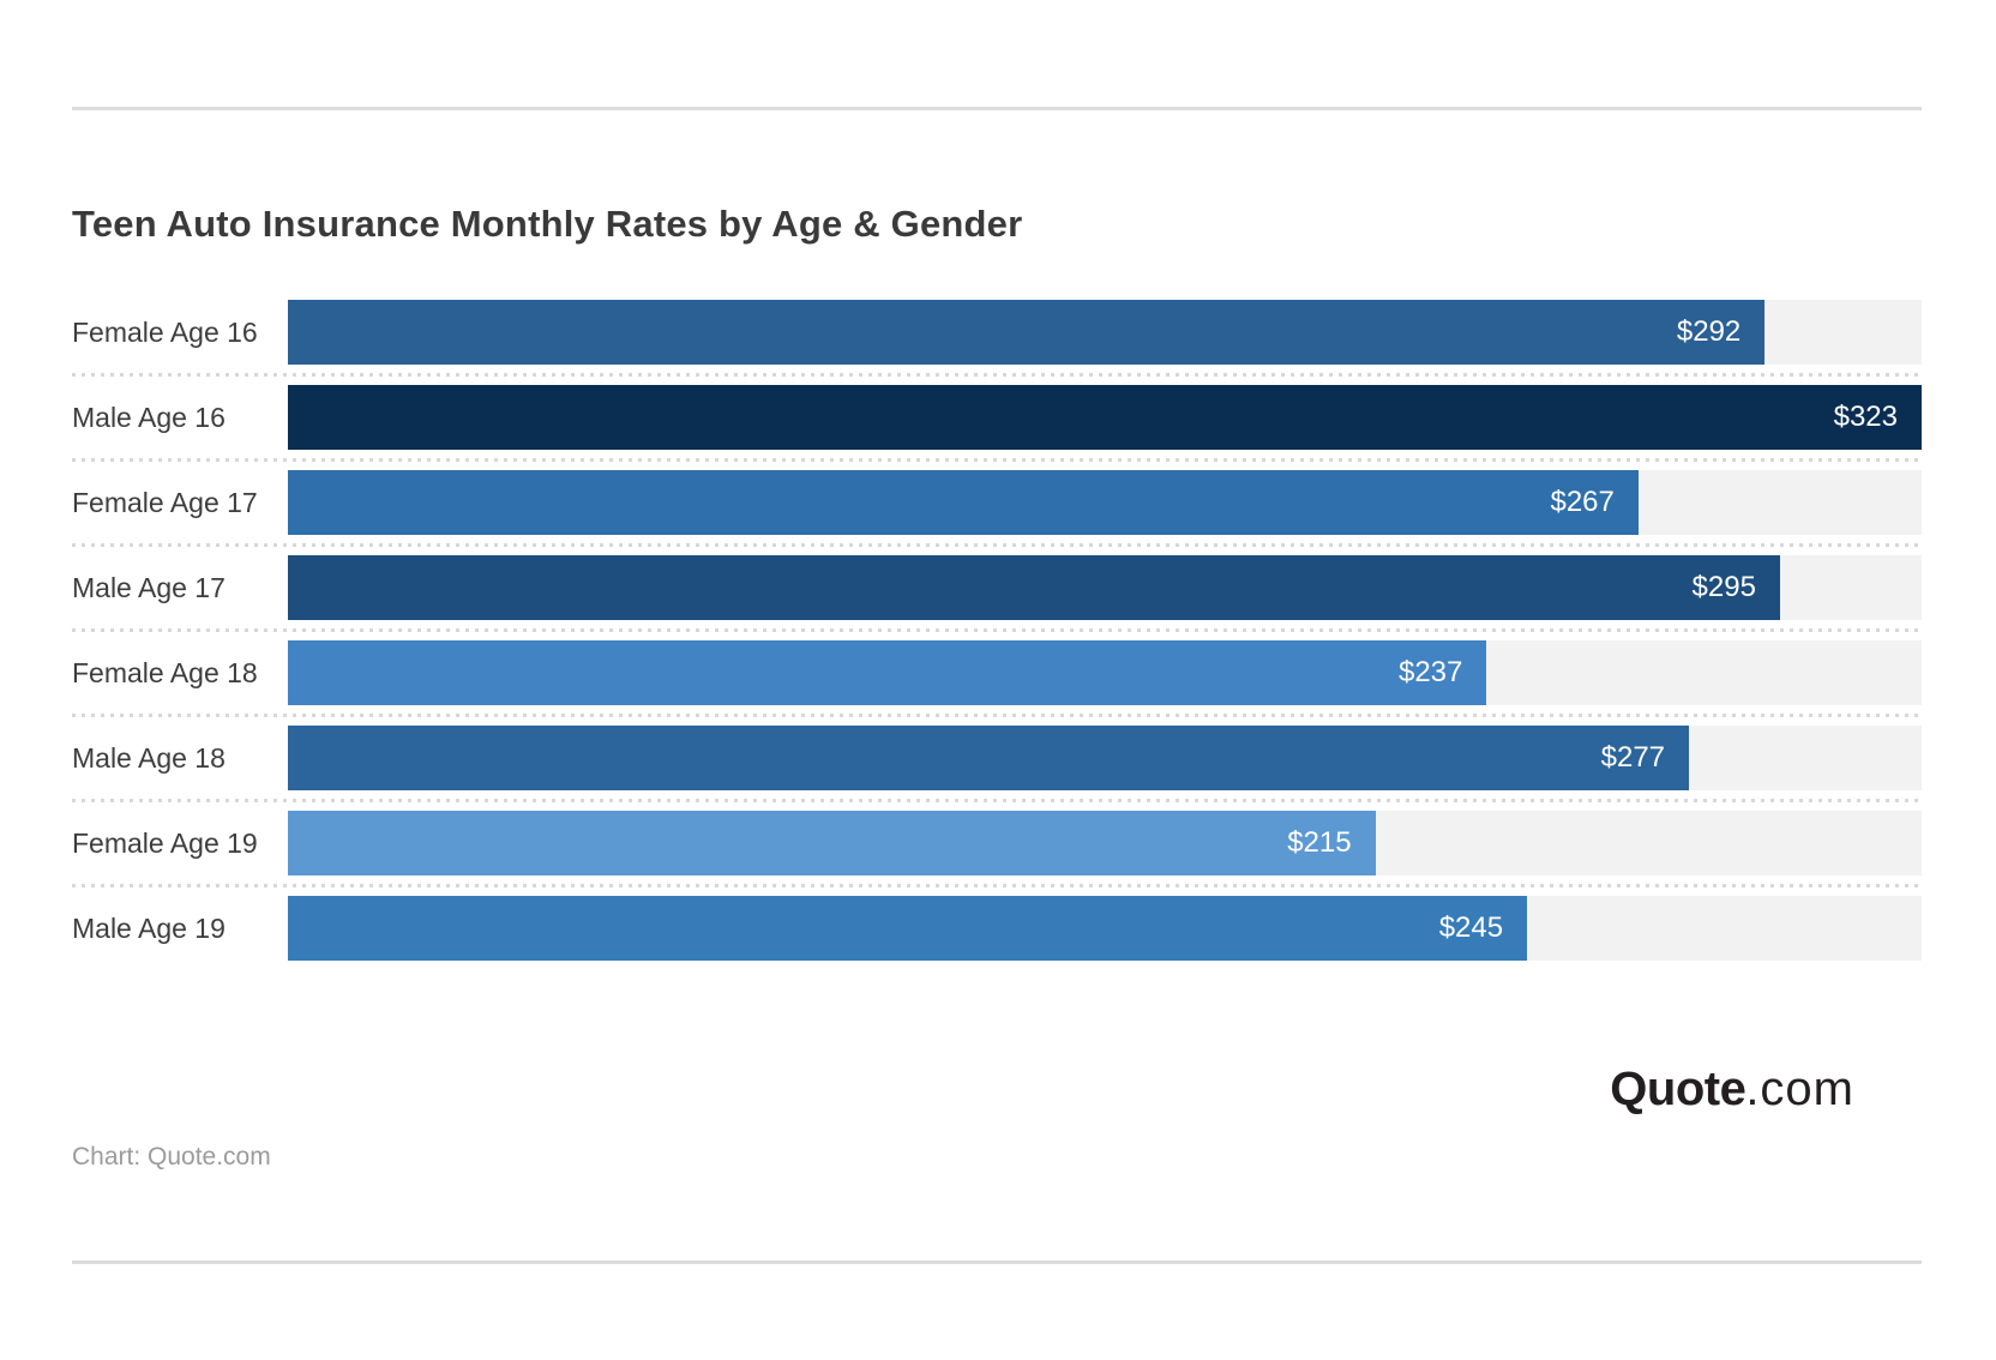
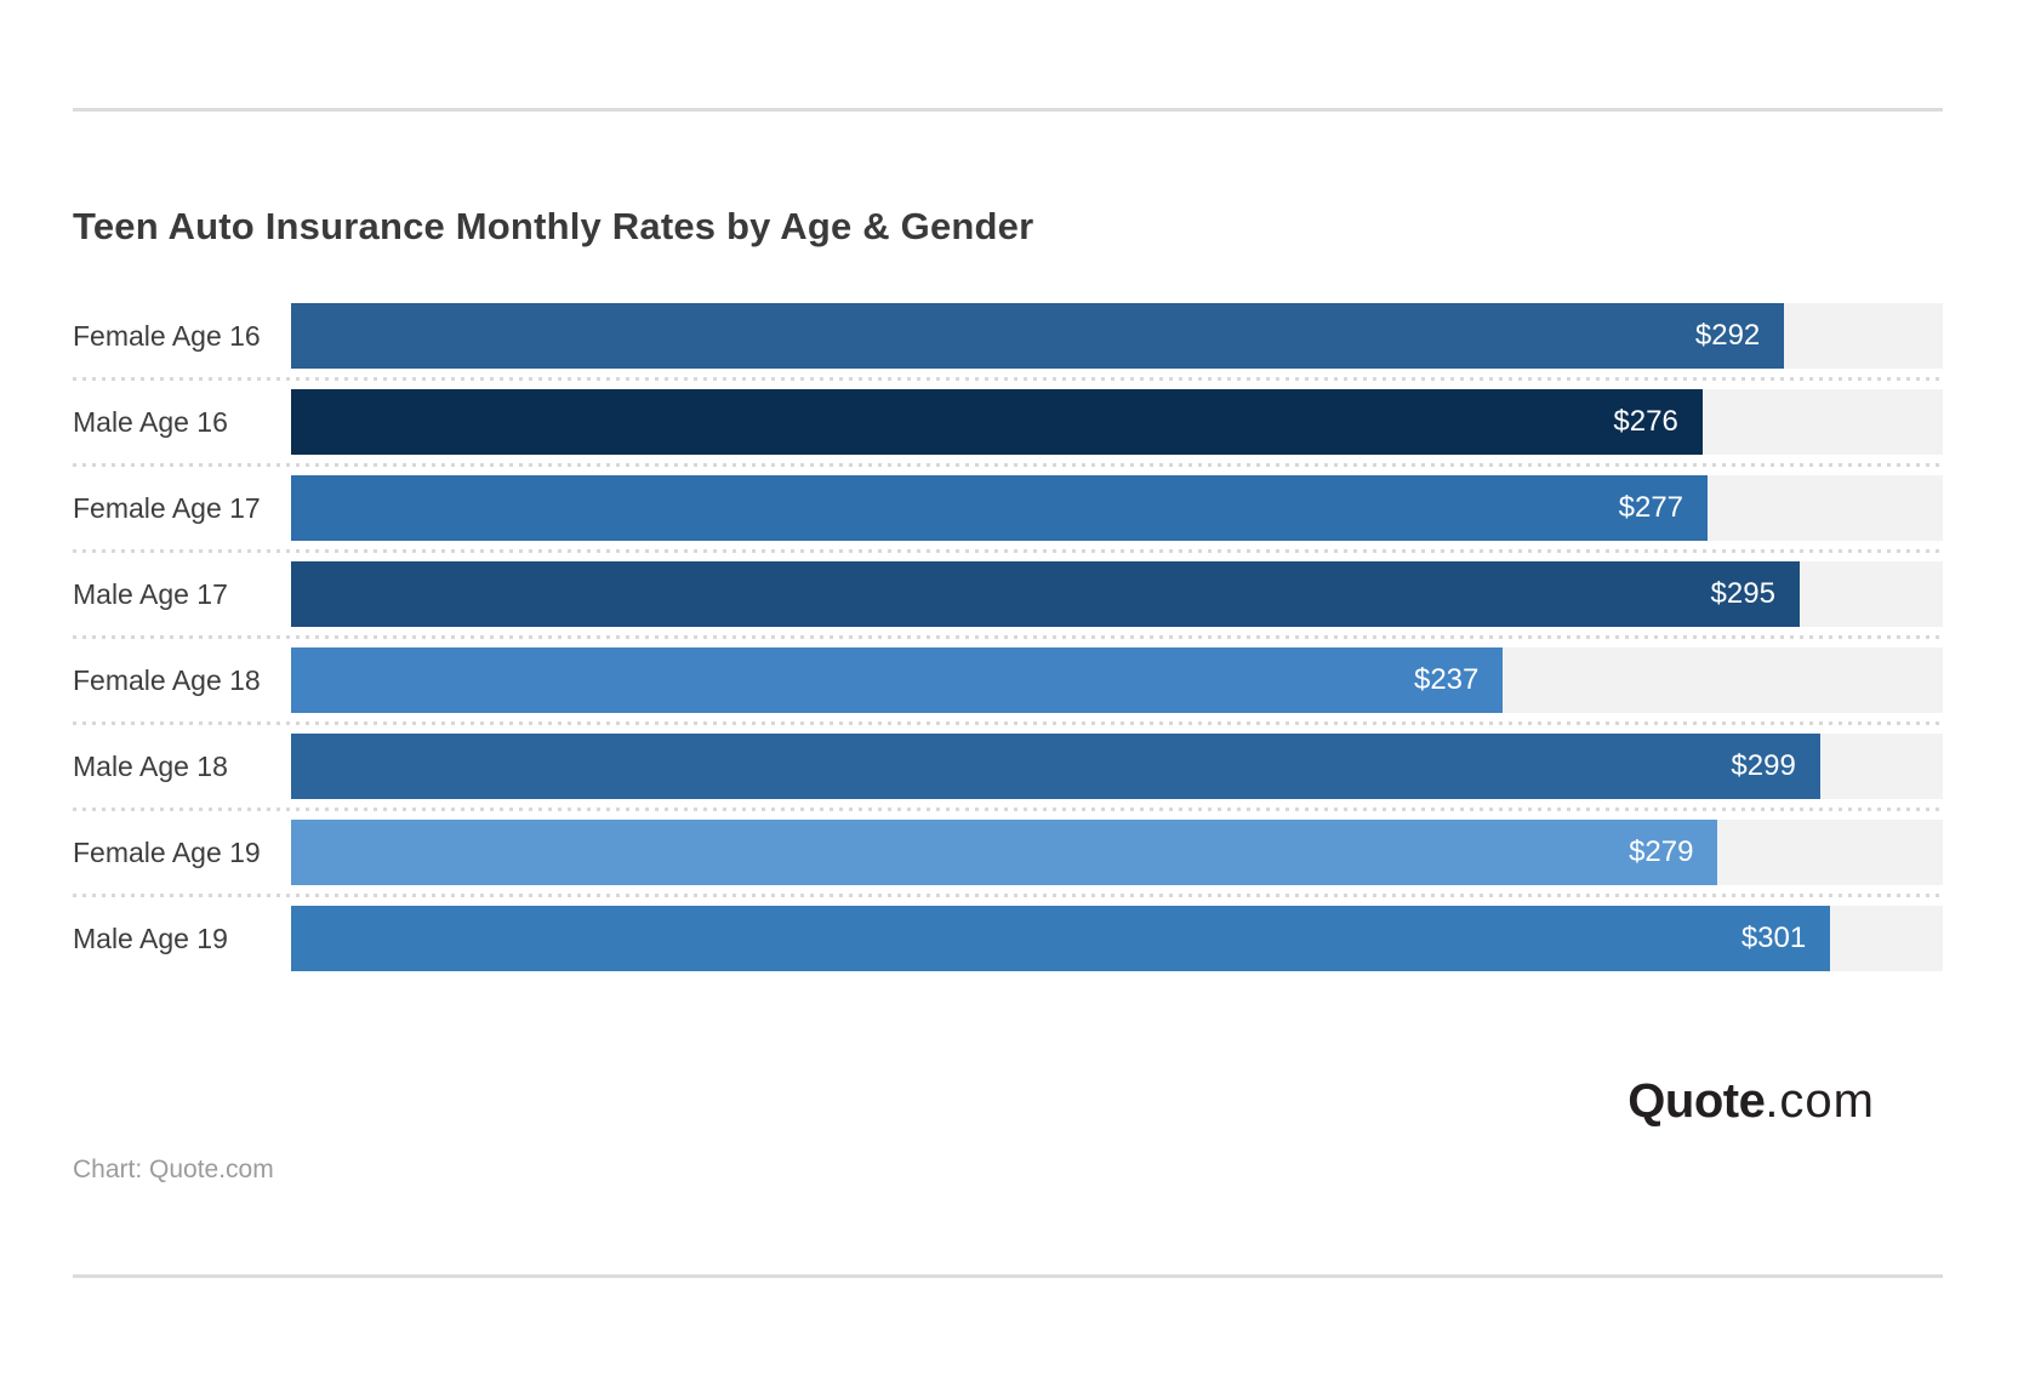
Male Age 16: $323 -> $276
Female Age 17: $267 -> $277
Male Age 18: $277 -> $299
Female Age 19: $215 -> $279
Male Age 19: $245 -> $301
